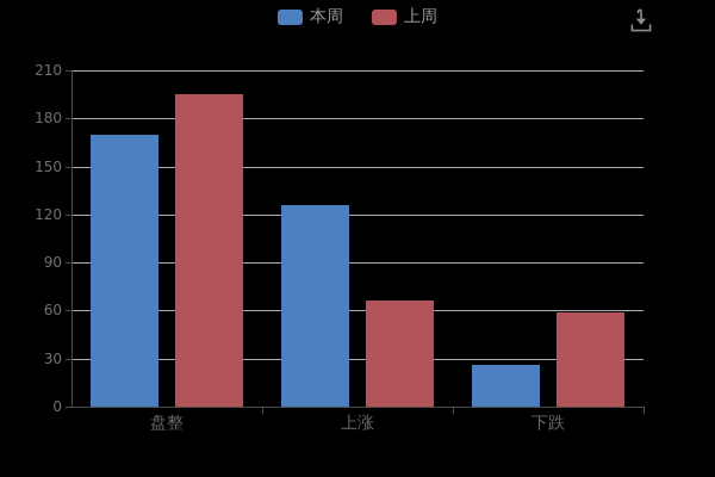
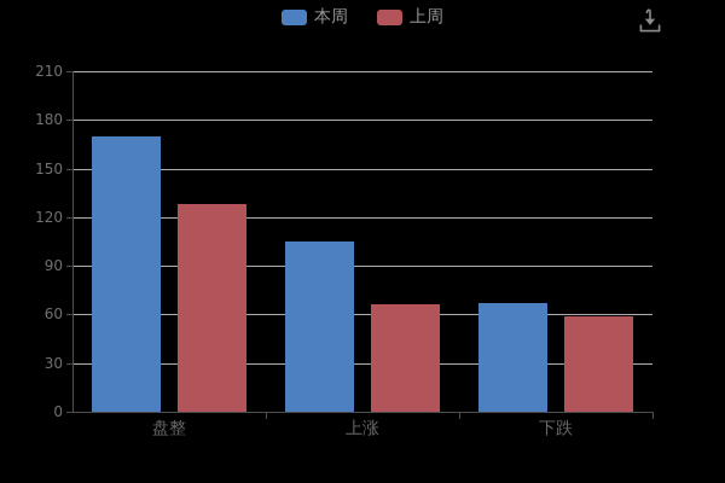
上周/盘整: 195 -> 128
本周/上涨: 126 -> 105
本周/下跌: 26 -> 67
